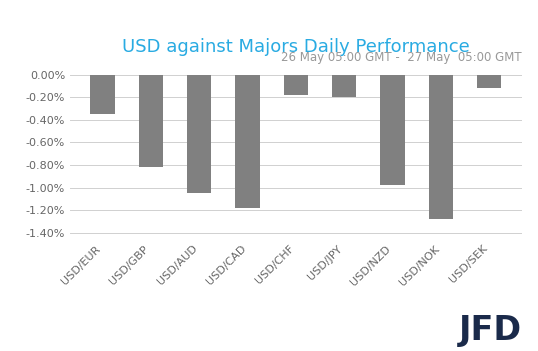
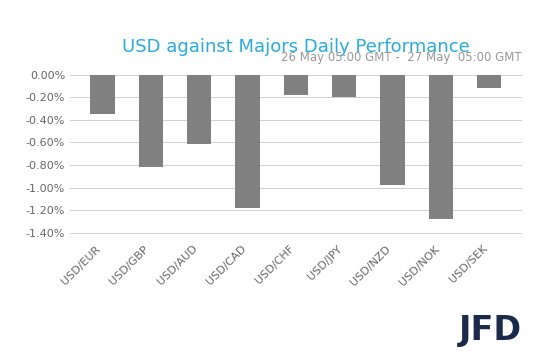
USD/AUD: -1.05% -> -0.61%
